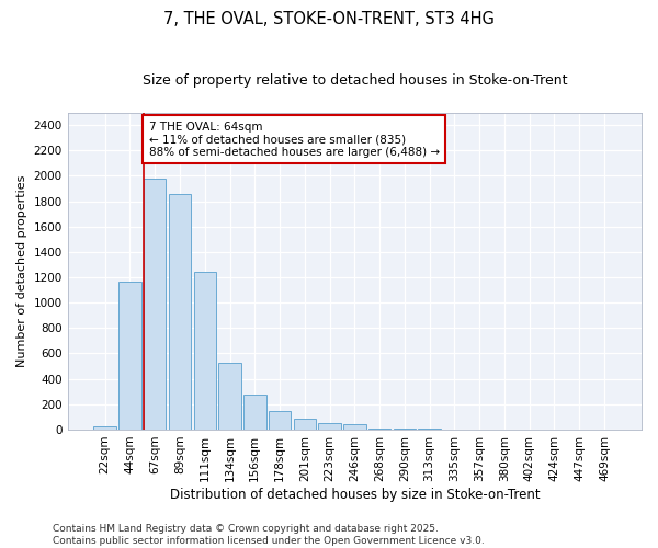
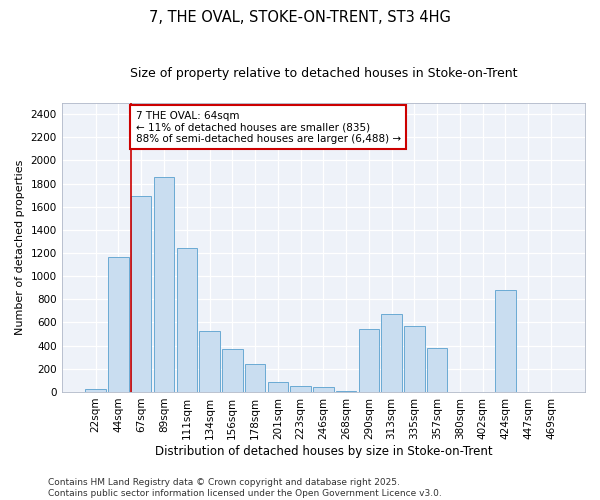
67sqm: 1980 -> 1690
156sqm: 280 -> 370
178sqm: 150 -> 240
290sqm: 0 -> 540
313sqm: 0 -> 670
335sqm: 0 -> 570
357sqm: 0 -> 380
424sqm: 0 -> 880
